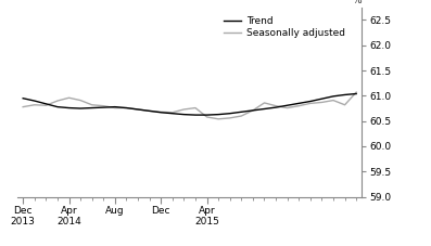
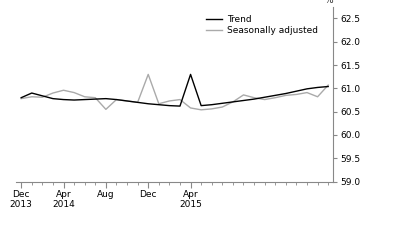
Trend/Dec 2013: 60.95 -> 60.80
Seasonally adjusted/Aug: 60.76 -> 60.55
Seasonally adjusted/Dec: 60.68 -> 61.30
Trend/Apr 2015: 60.62 -> 61.30
